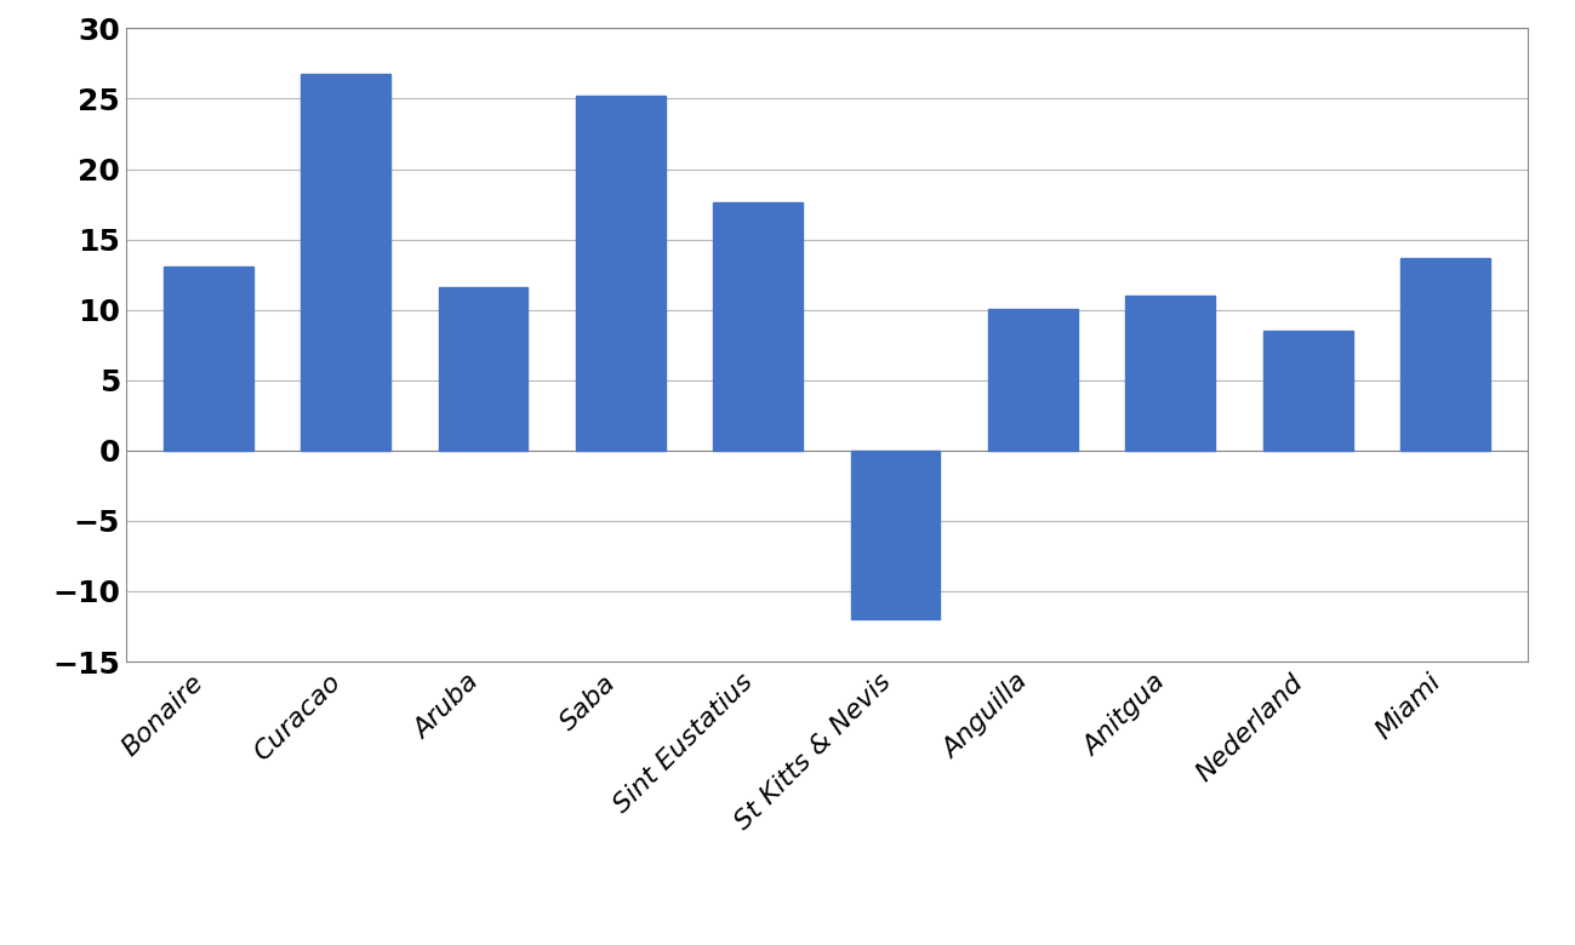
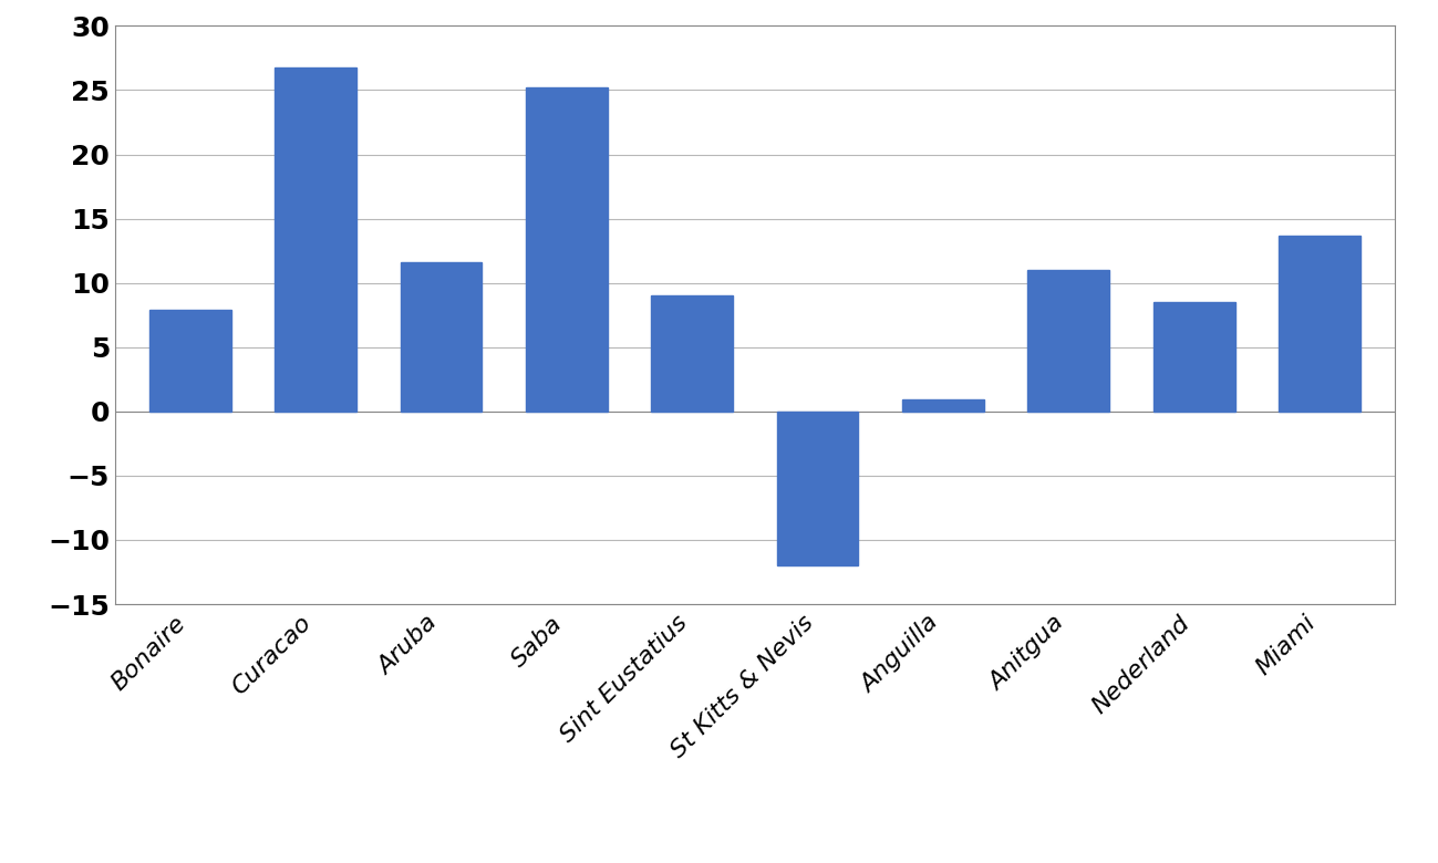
Bonaire: 13.1 -> 7.9
Sint Eustatius: 17.6 -> 9.0
Anguilla: 10.1 -> 0.9
